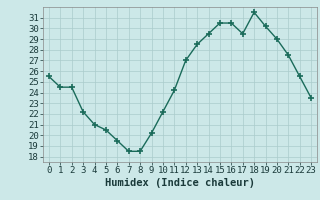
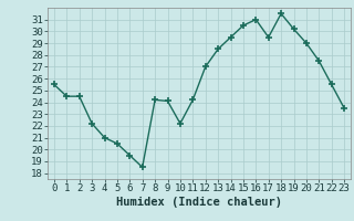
8: 18.5 -> 24.2
9: 20.2 -> 24.1
16: 30.5 -> 31.0
